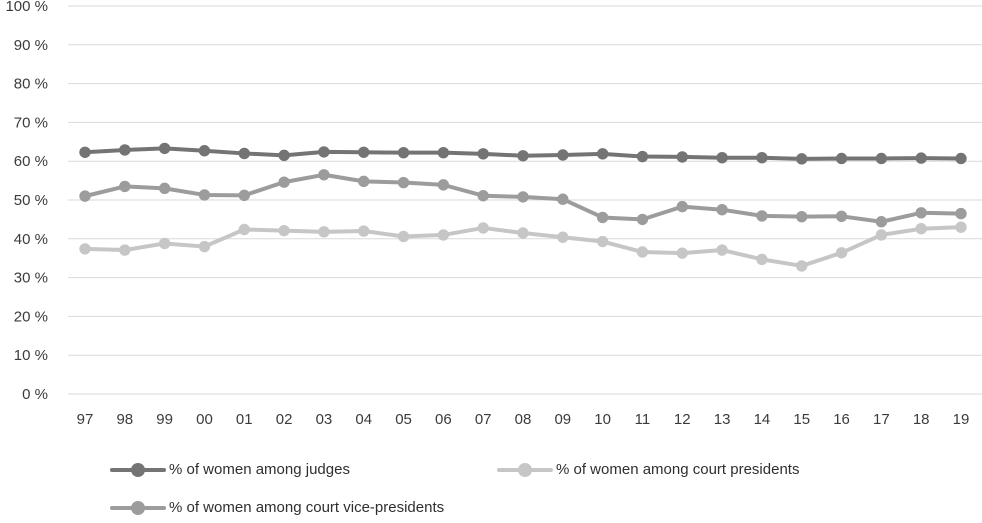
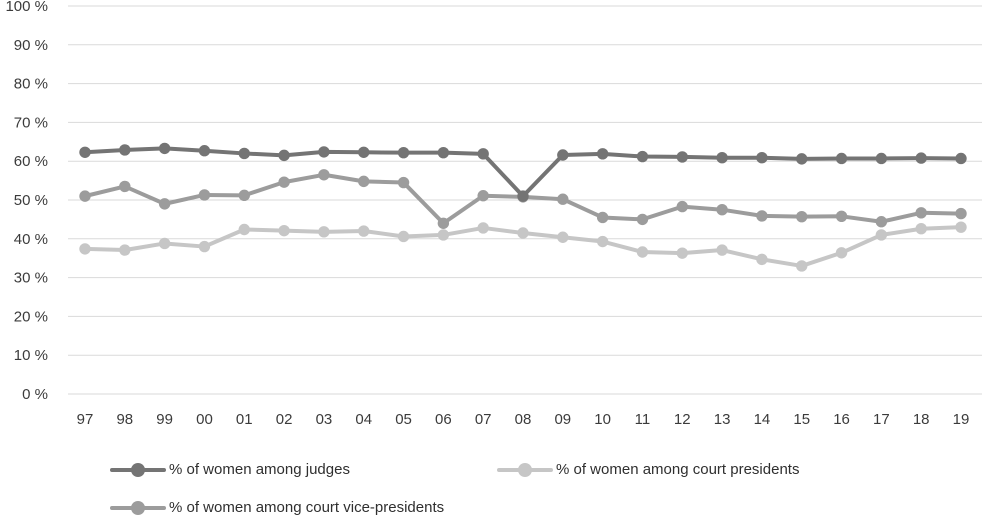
% of women among court vice-presidents/99: 53% -> 49%
% of women among court vice-presidents/06: 54% -> 44%
% of women among judges/08: 61% -> 51%
